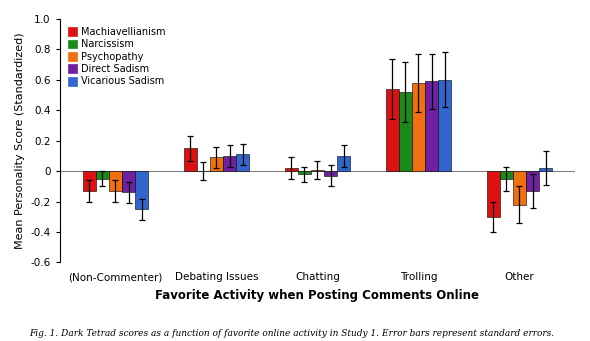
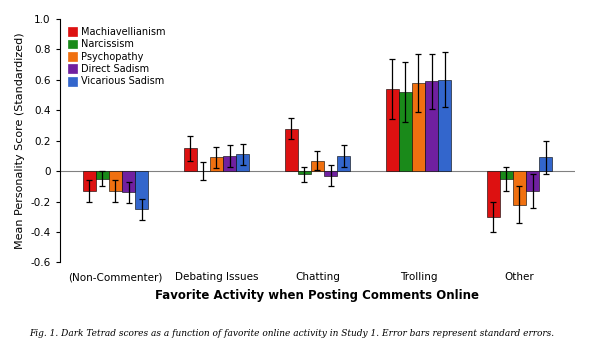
Machiavellianism/Chatting: 0.02 -> 0.28
Psychopathy/Chatting: 0.01 -> 0.07
Vicarious Sadism/Other: 0.02 -> 0.09
